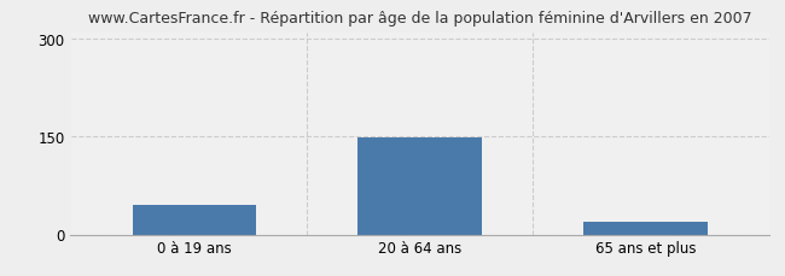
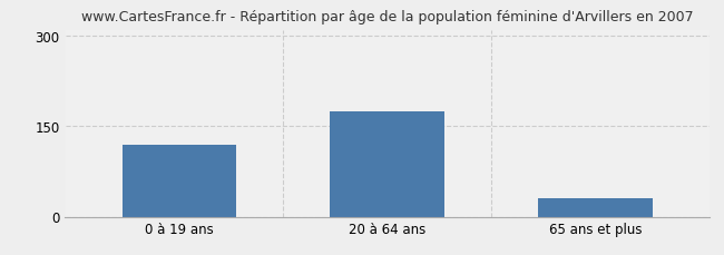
0 à 19 ans: 46 -> 120
20 à 64 ans: 148 -> 175
65 ans et plus: 20 -> 30
